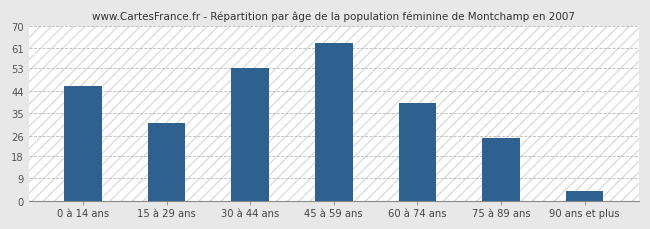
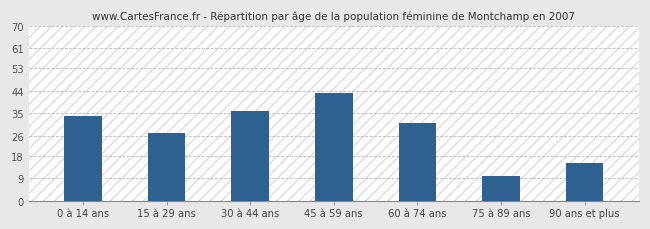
0 à 14 ans: 46 -> 34
15 à 29 ans: 31 -> 27
30 à 44 ans: 53 -> 36
45 à 59 ans: 63 -> 43
60 à 74 ans: 39 -> 31
75 à 89 ans: 25 -> 10
90 ans et plus: 4 -> 15
